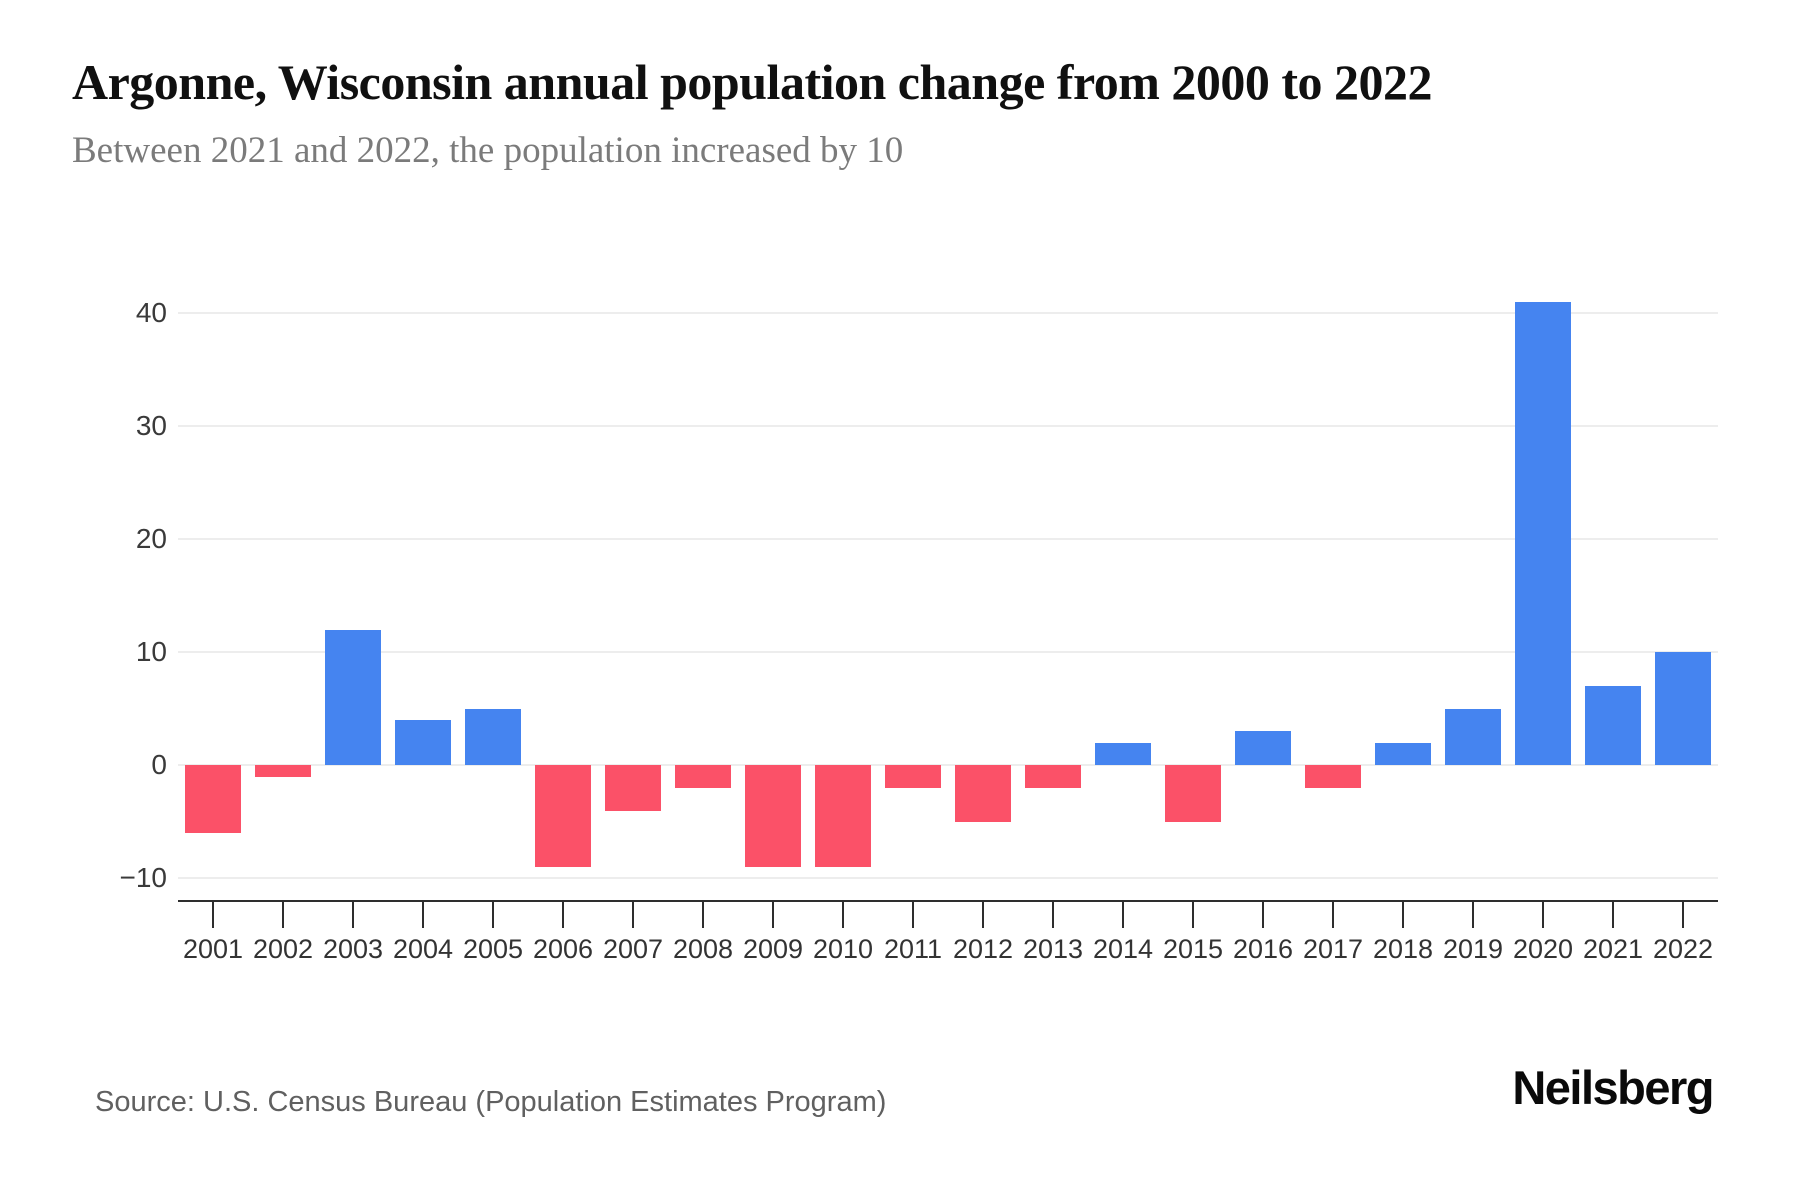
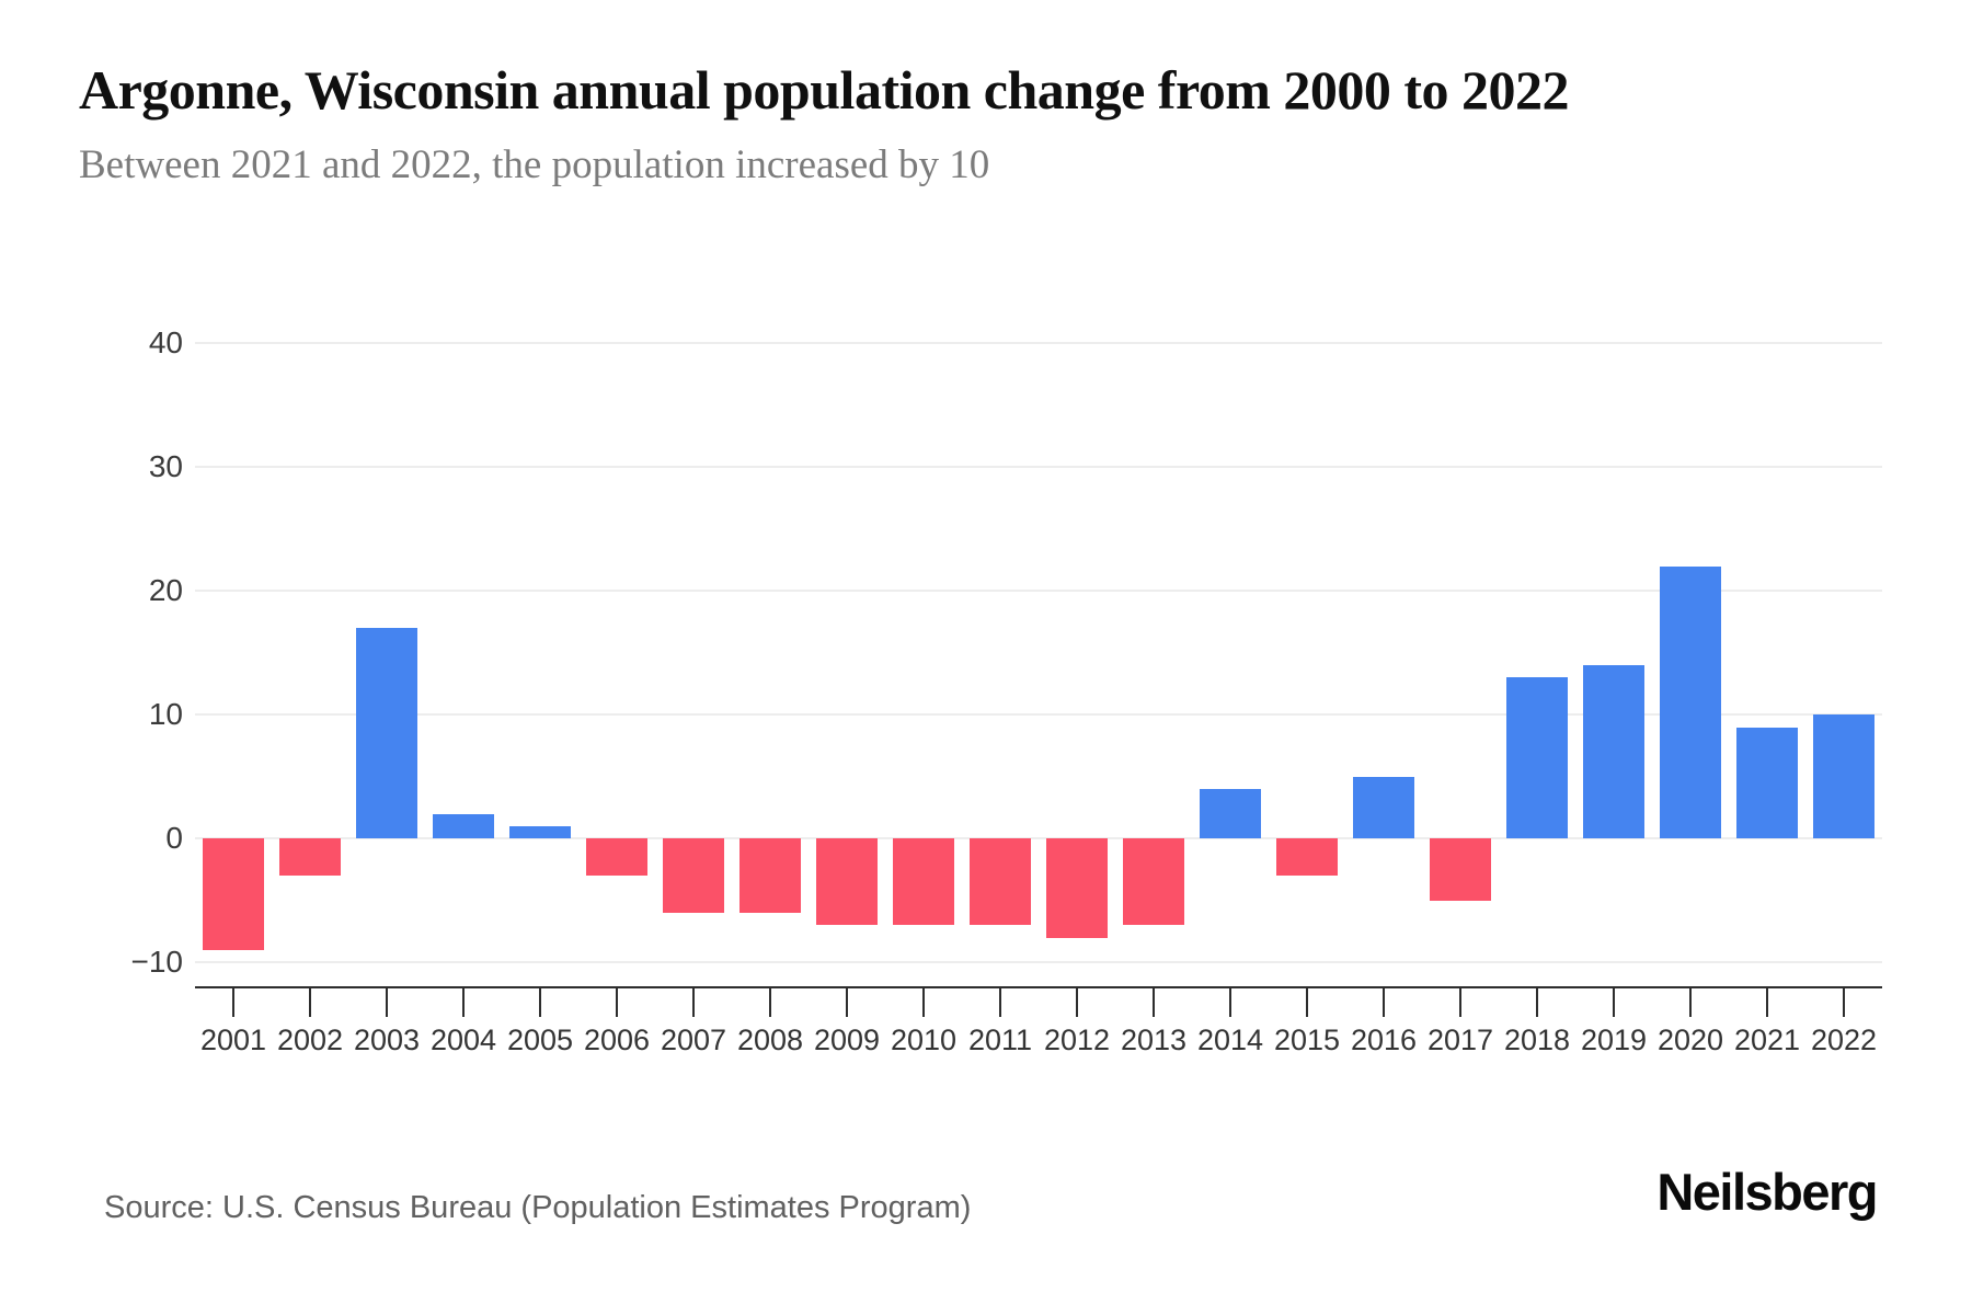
2001: -6 -> -9
2002: -1 -> -3
2003: 12 -> 17
2004: 4 -> 2
2005: 5 -> 1
2006: -9 -> -3
2007: -4 -> -6
2008: -2 -> -6
2009: -9 -> -7
2010: -9 -> -7
2011: -2 -> -7
2012: -5 -> -8
2013: -2 -> -7
2014: 2 -> 4
2015: -5 -> -3
2016: 3 -> 5
2017: -2 -> -5
2018: 2 -> 13
2019: 5 -> 14
2020: 41 -> 22
2021: 7 -> 9
